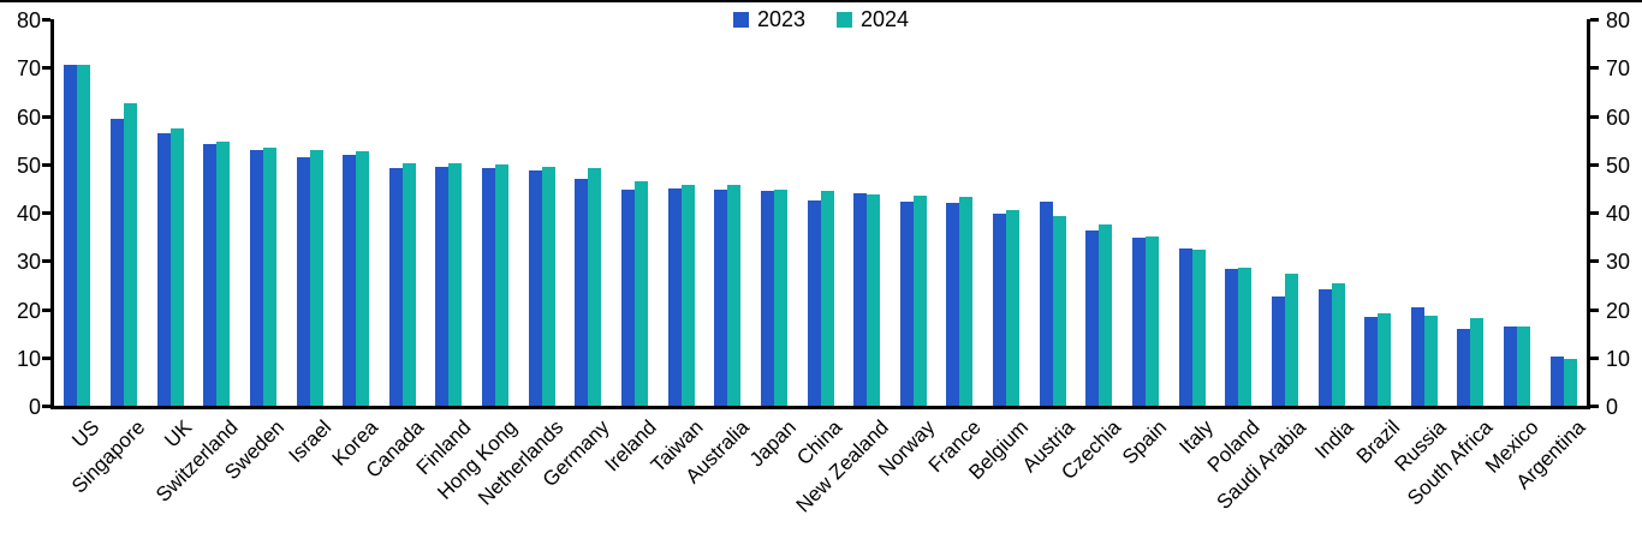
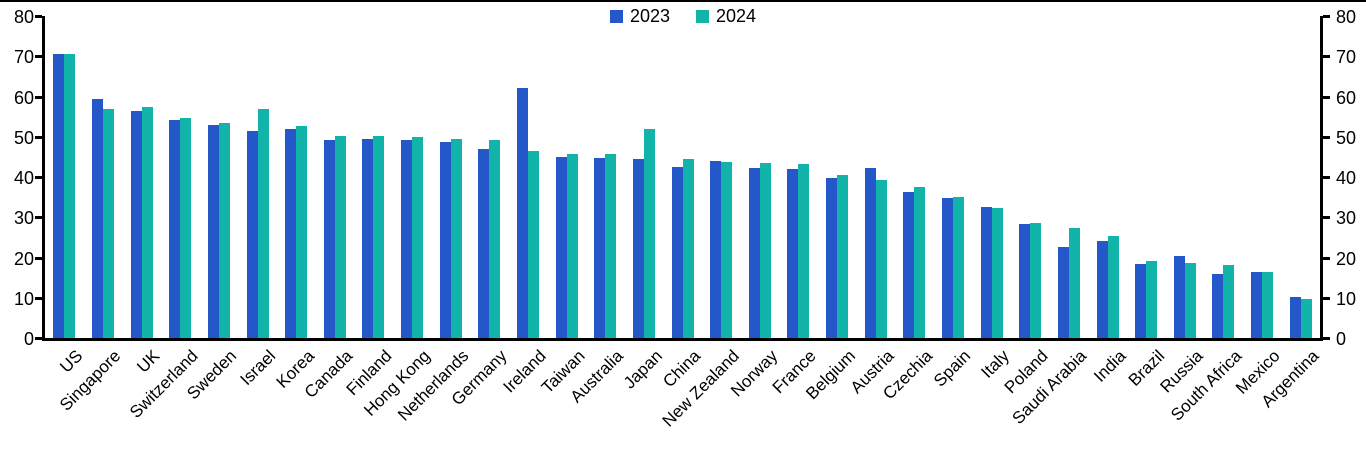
2024/Singapore: 62 -> 57
2024/Israel: 53 -> 57
2023/Ireland: 45 -> 62
2024/Japan: 45 -> 52
